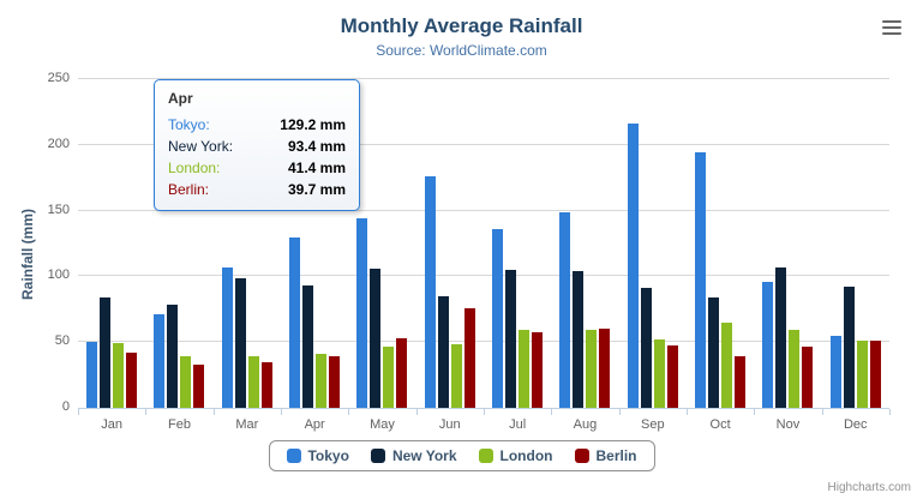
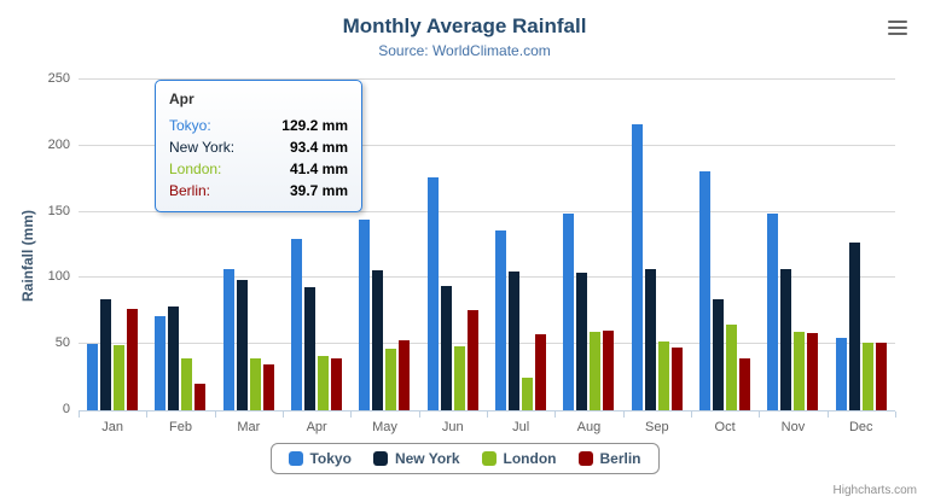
Berlin/Jan: 42 -> 77
Berlin/Feb: 33 -> 20
New York/Jun: 84 -> 94
London/Jul: 59 -> 25
New York/Sep: 91 -> 107
Tokyo/Oct: 194 -> 181
Tokyo/Nov: 96 -> 149
Berlin/Nov: 47 -> 58
New York/Dec: 92 -> 127
